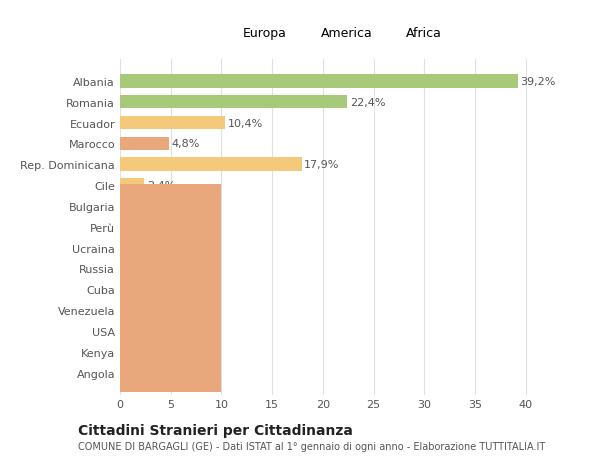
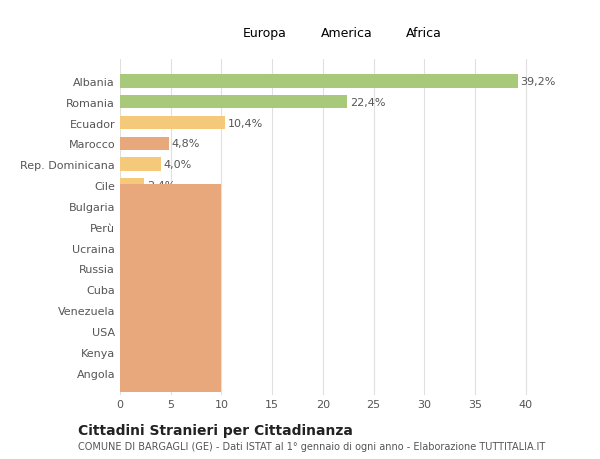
Rep. Dominicana: 17,9% -> 4,0%
